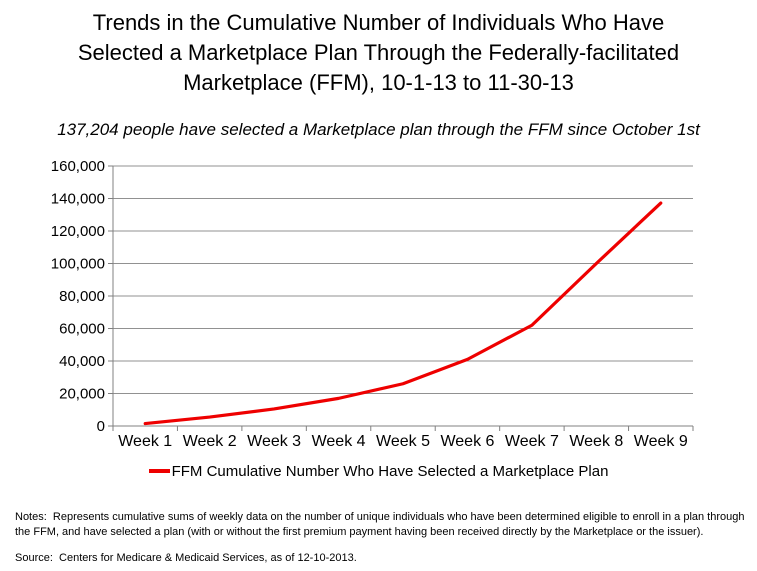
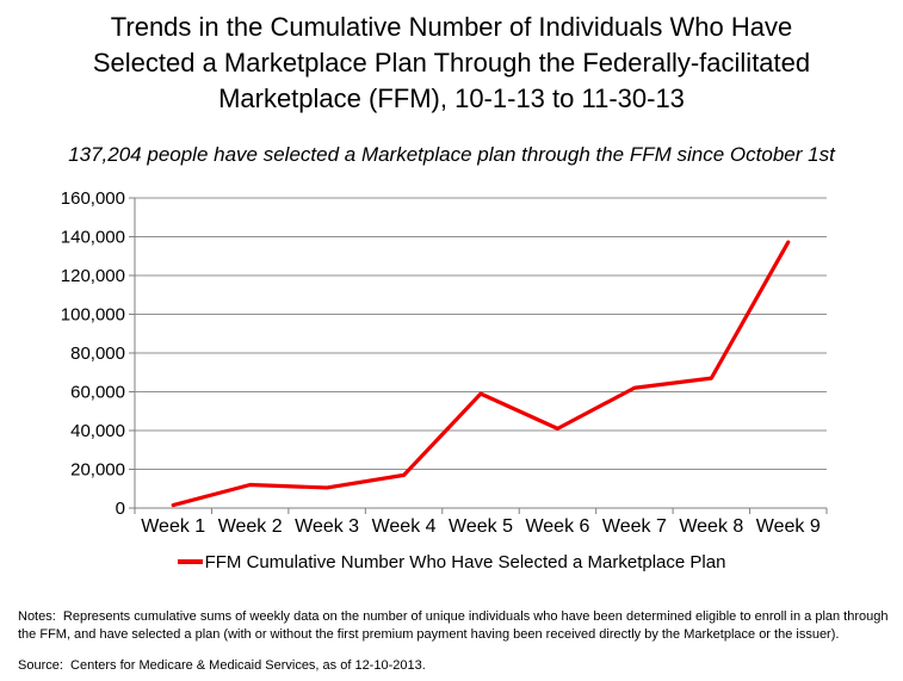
Week 2: 6000 -> 12000
Week 5: 26000 -> 59000
Week 8: 100000 -> 67000
